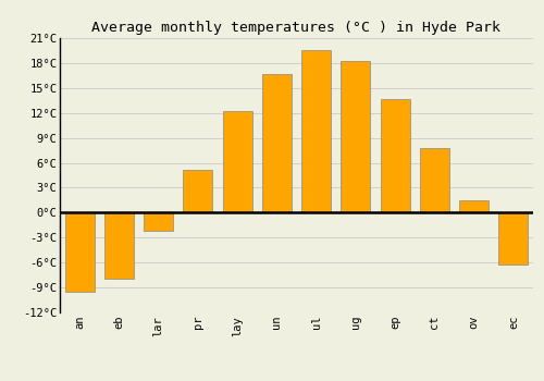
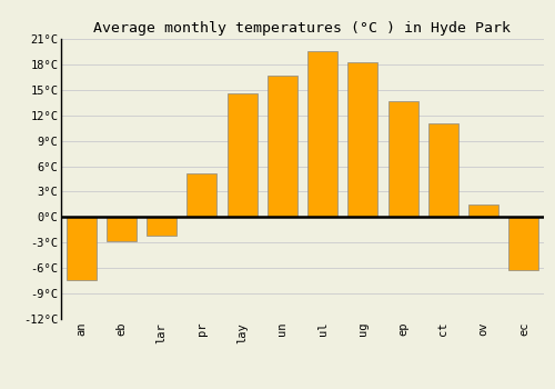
an: -9.5°C -> -7.4°C
eb: -8.0°C -> -2.8°C
lay: 12.2°C -> 14.6°C
ct: 7.8°C -> 11.0°C
